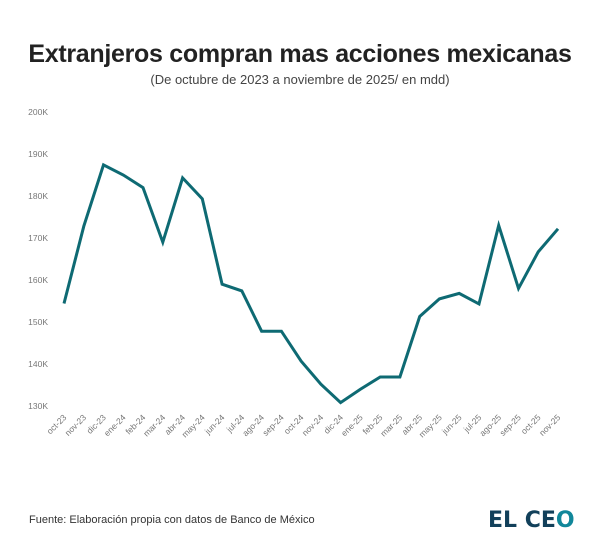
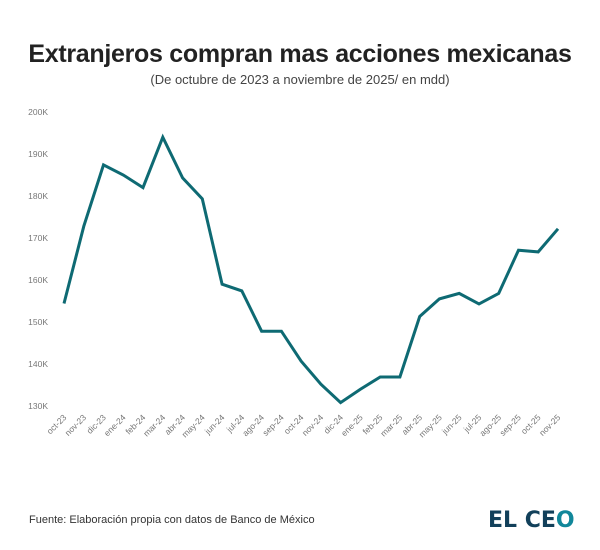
mar-24: 169K -> 194K
ago-25: 173K -> 157K
sep-25: 158K -> 167K
